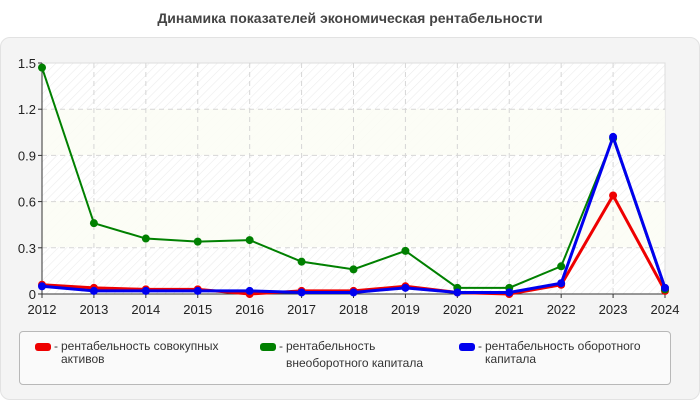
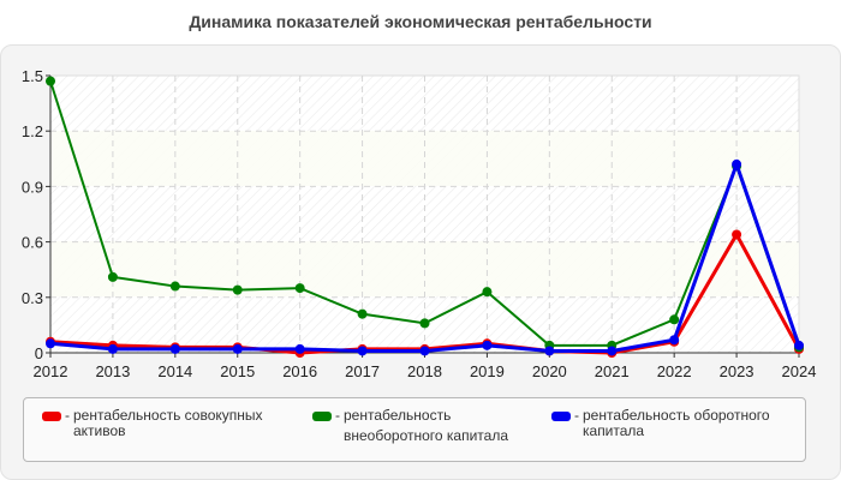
рентабельность внеоборотного капитала/2013: 0.46 -> 0.41
рентабельность внеоборотного капитала/2019: 0.28 -> 0.33
